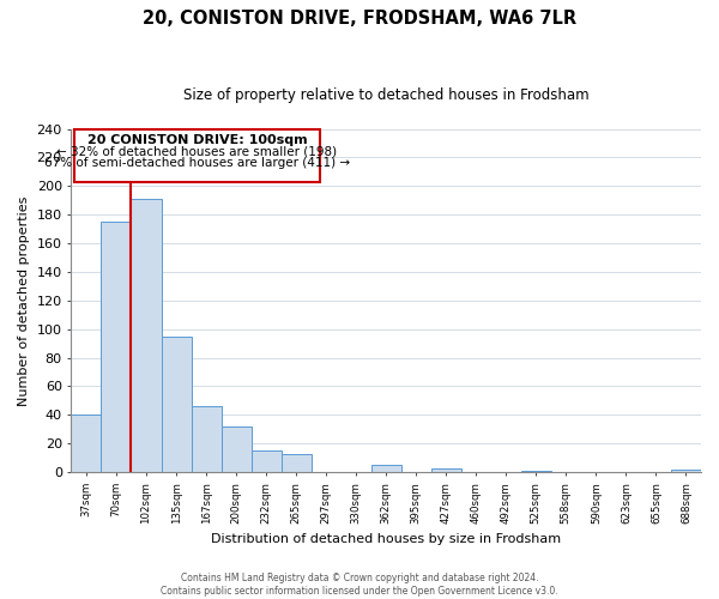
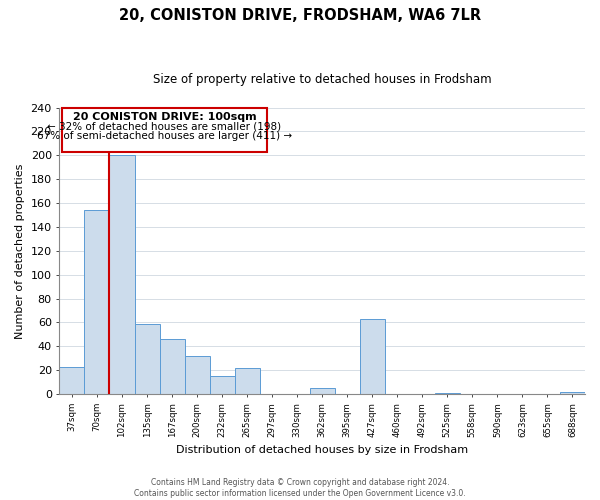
37sqm: 40 -> 23
70sqm: 175 -> 154
102sqm: 191 -> 200
135sqm: 95 -> 59
265sqm: 13 -> 22
427sqm: 3 -> 63
